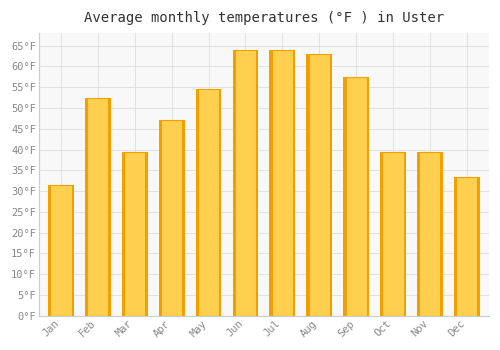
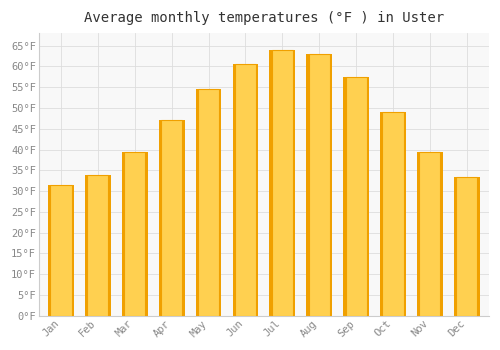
Feb: 52.5°F -> 34.0°F
Jun: 64.0°F -> 60.5°F
Oct: 39.5°F -> 49.0°F
